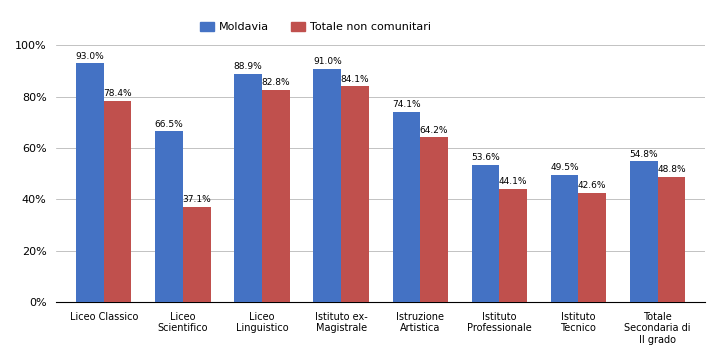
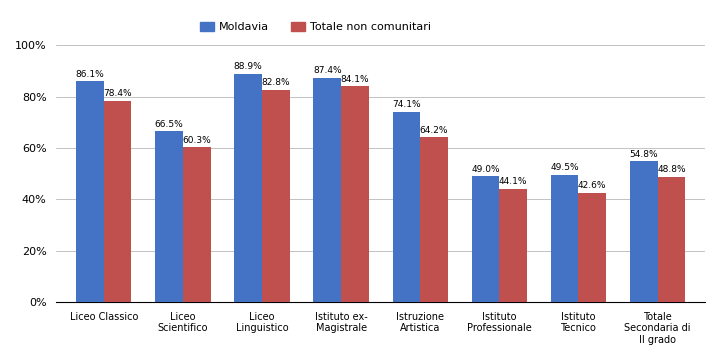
Moldavia/Liceo Classico: 93.0% -> 86.1%
Totale non comunitari/Liceo Scientifico: 37.1% -> 60.3%
Moldavia/Istituto ex- Magistrale: 91.0% -> 87.4%
Moldavia/Istituto Professionale: 53.6% -> 49.0%
